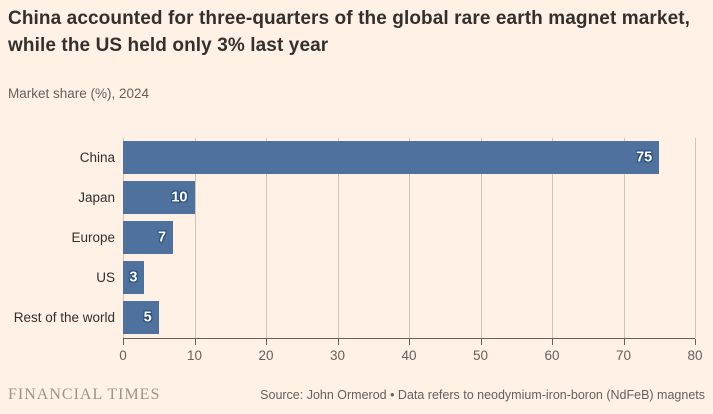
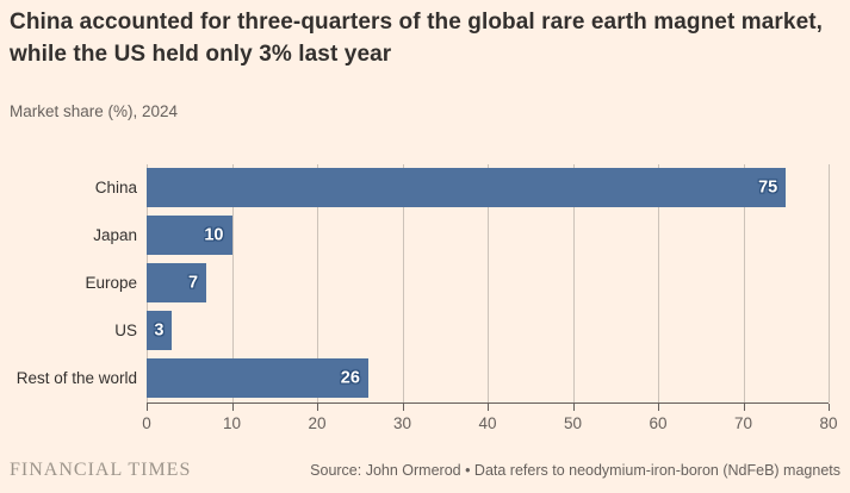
Rest of the world: 5 -> 26
